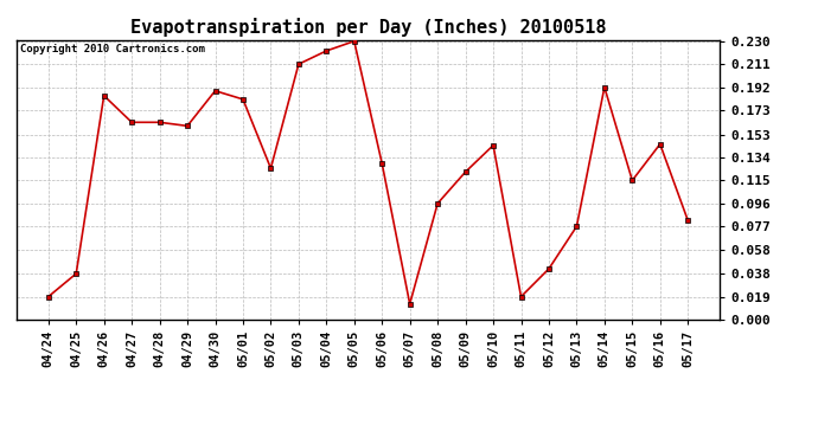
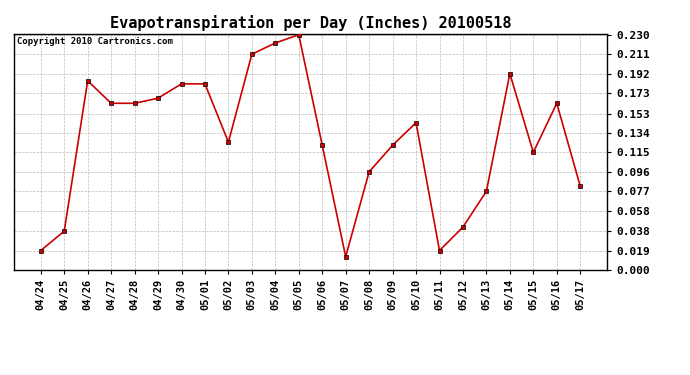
04/29: 0.160 -> 0.168
04/30: 0.189 -> 0.182
05/06: 0.129 -> 0.122
05/16: 0.145 -> 0.163
